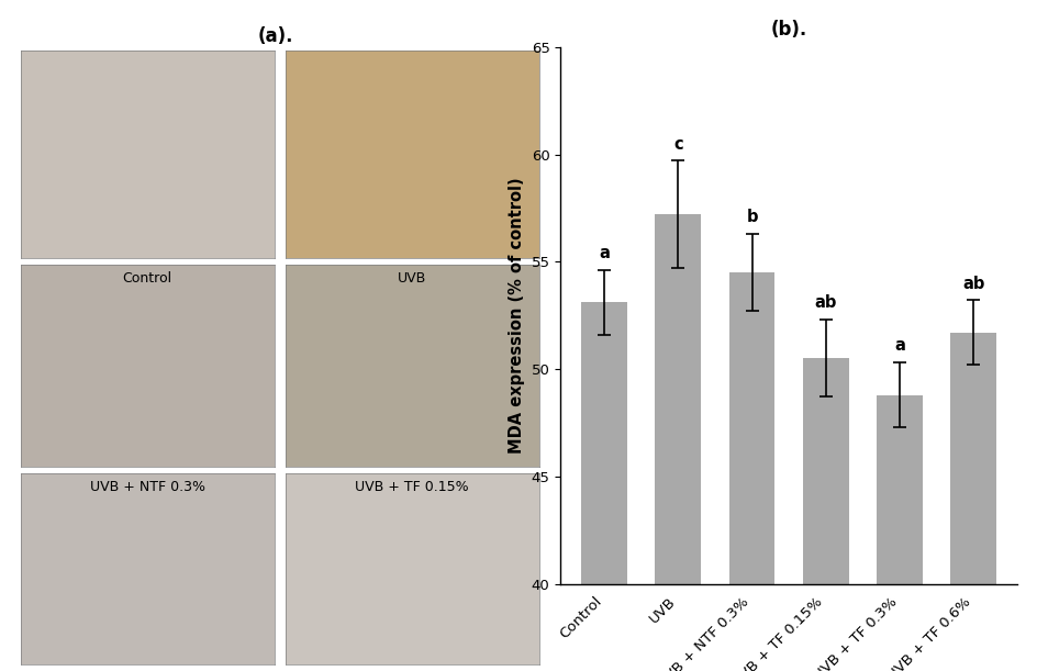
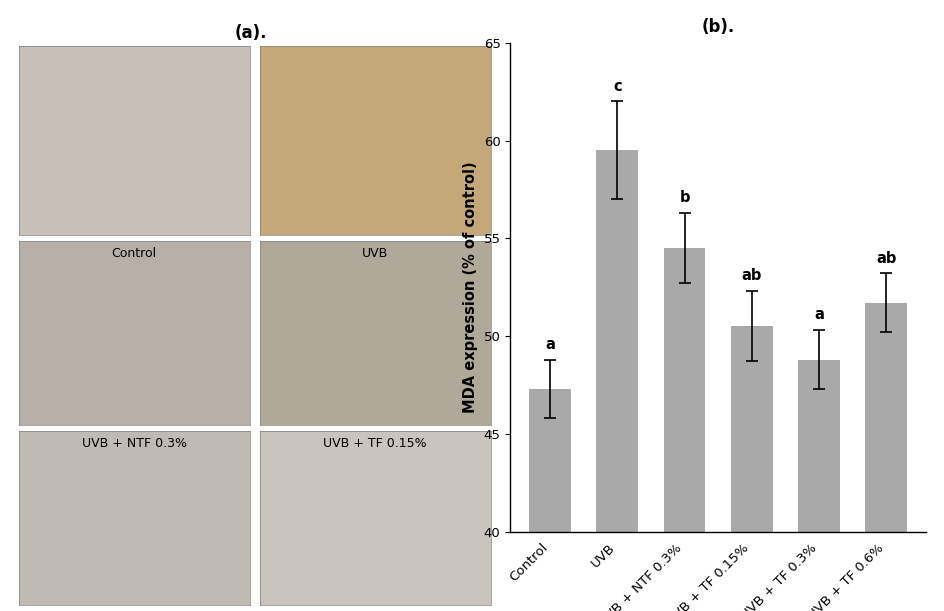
Control: 53.1 -> 47.3
UVB: 57.2 -> 59.5
